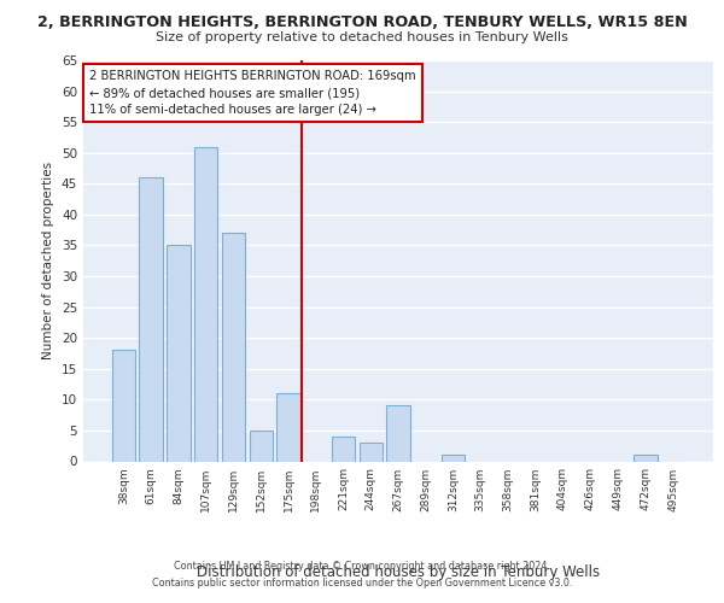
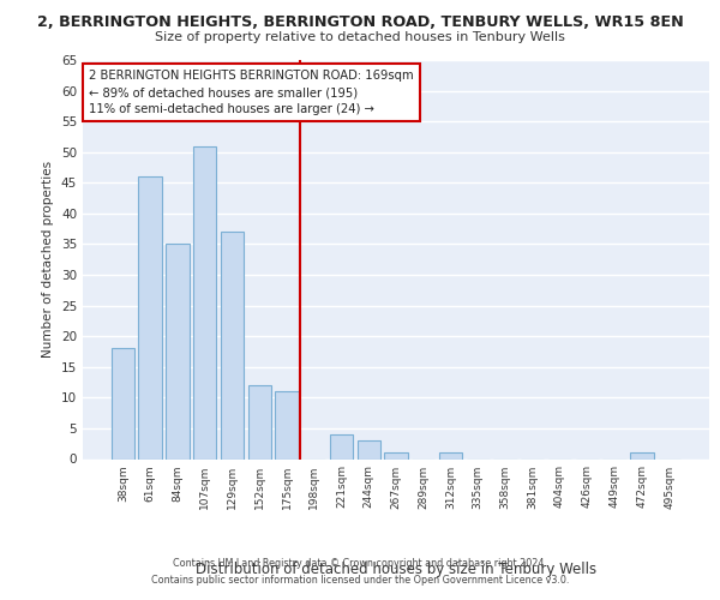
152sqm: 5 -> 12
267sqm: 9 -> 1
